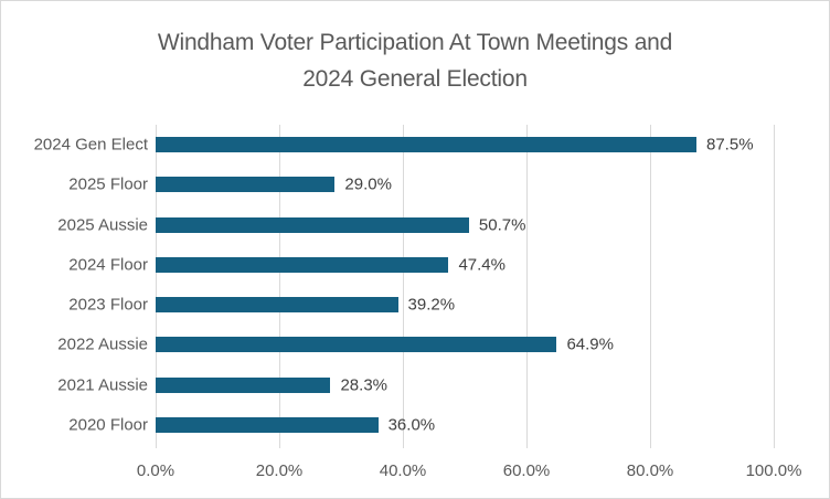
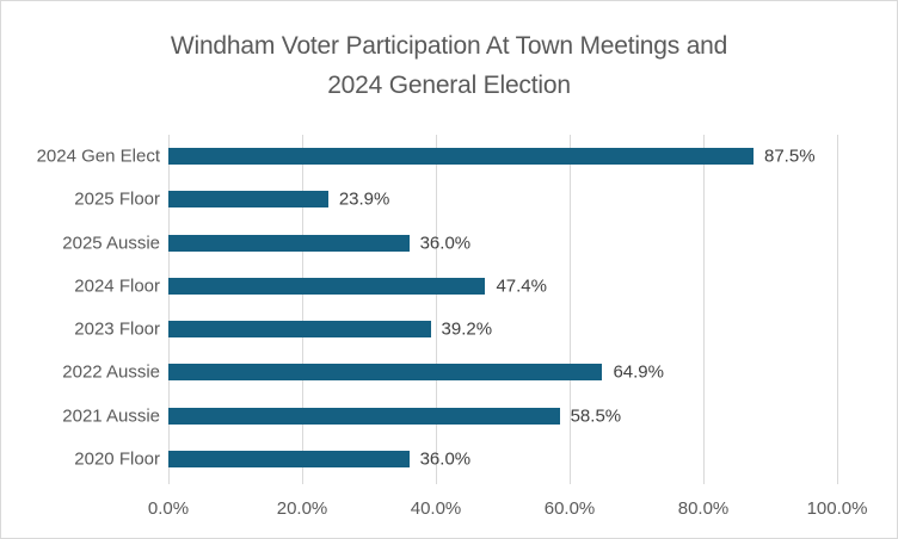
2025 Floor: 29.0% -> 23.9%
2025 Aussie: 50.7% -> 36.0%
2021 Aussie: 28.3% -> 58.5%
